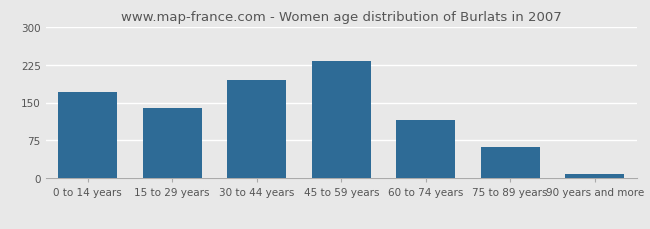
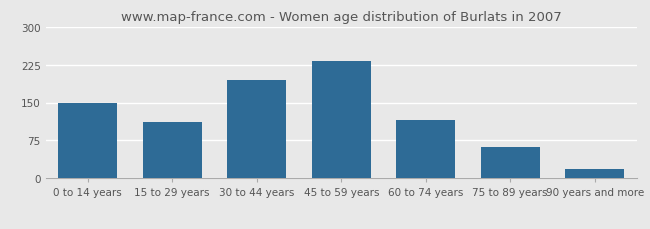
0 to 14 years: 170 -> 150
15 to 29 years: 140 -> 112
90 years and more: 8 -> 18
